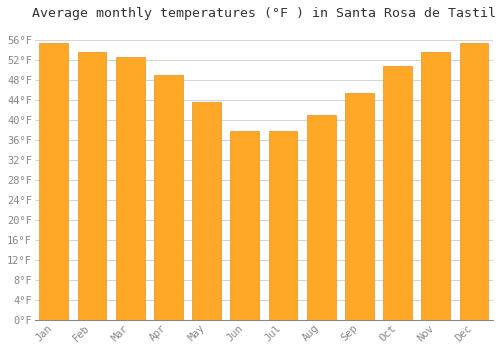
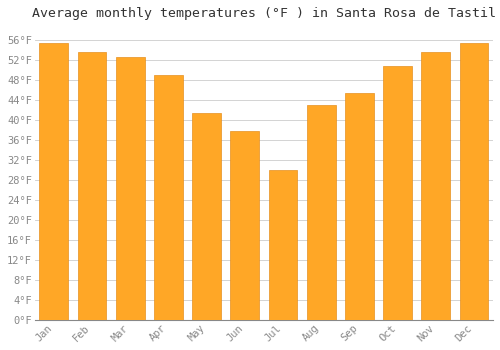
May: 43.7°F -> 41.5°F
Jul: 37.9°F -> 30.0°F
Aug: 41.0°F -> 43.0°F
